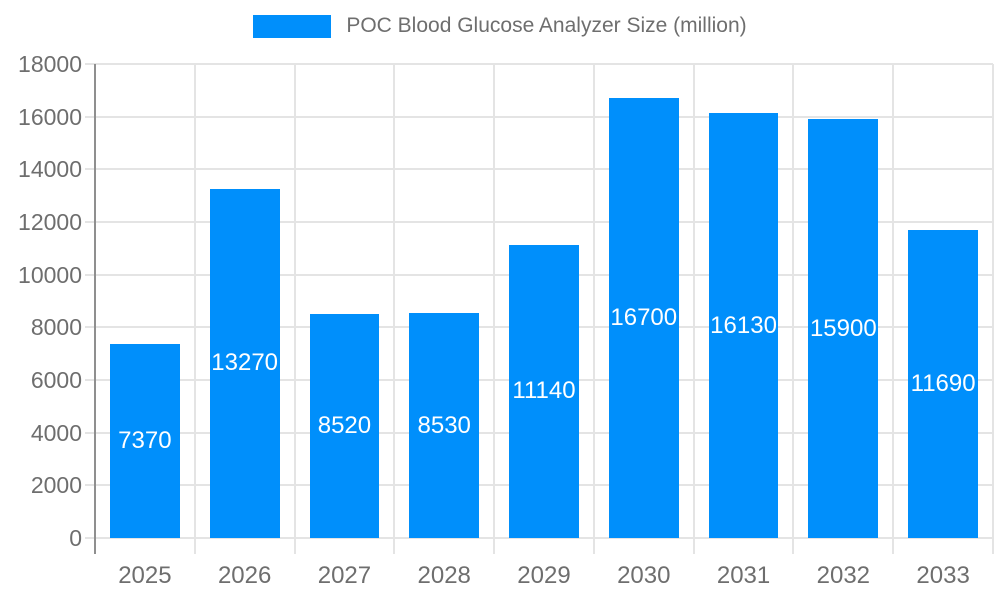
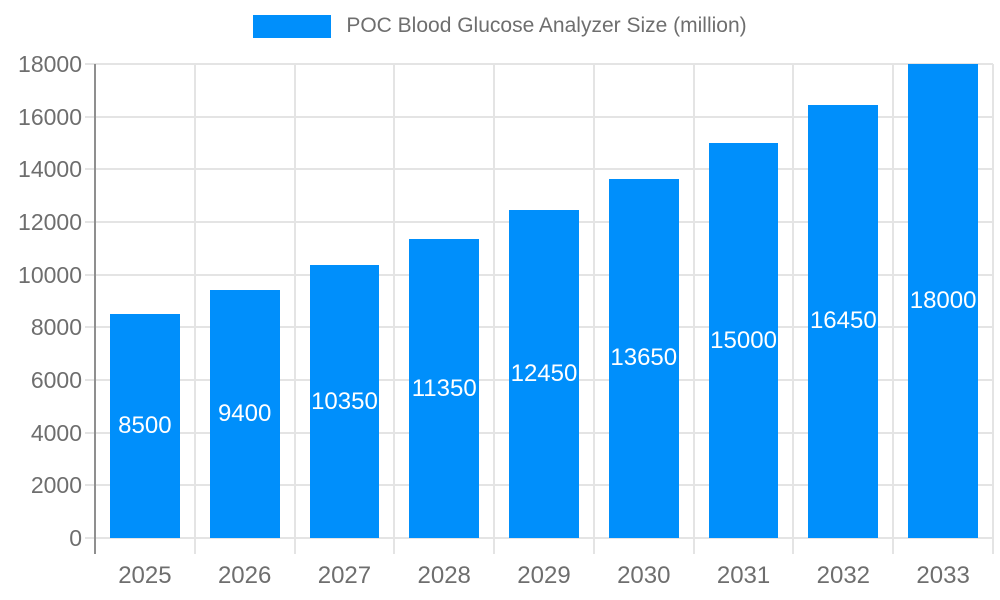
2025: 7370 -> 8500
2026: 13270 -> 9400
2027: 8520 -> 10350
2028: 8530 -> 11350
2029: 11140 -> 12450
2030: 16700 -> 13650
2031: 16130 -> 15000
2032: 15900 -> 16450
2033: 11690 -> 18000
